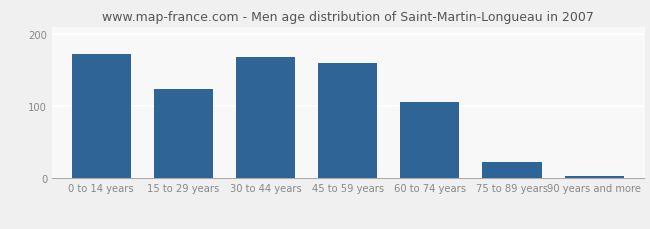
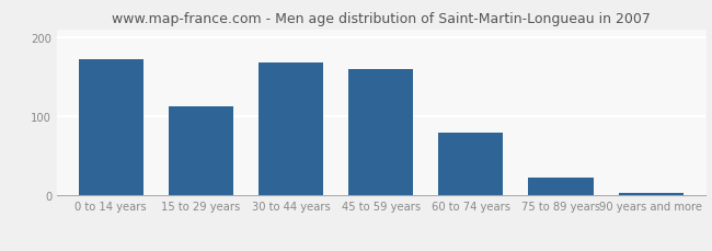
15 to 29 years: 124 -> 113
60 to 74 years: 106 -> 80
